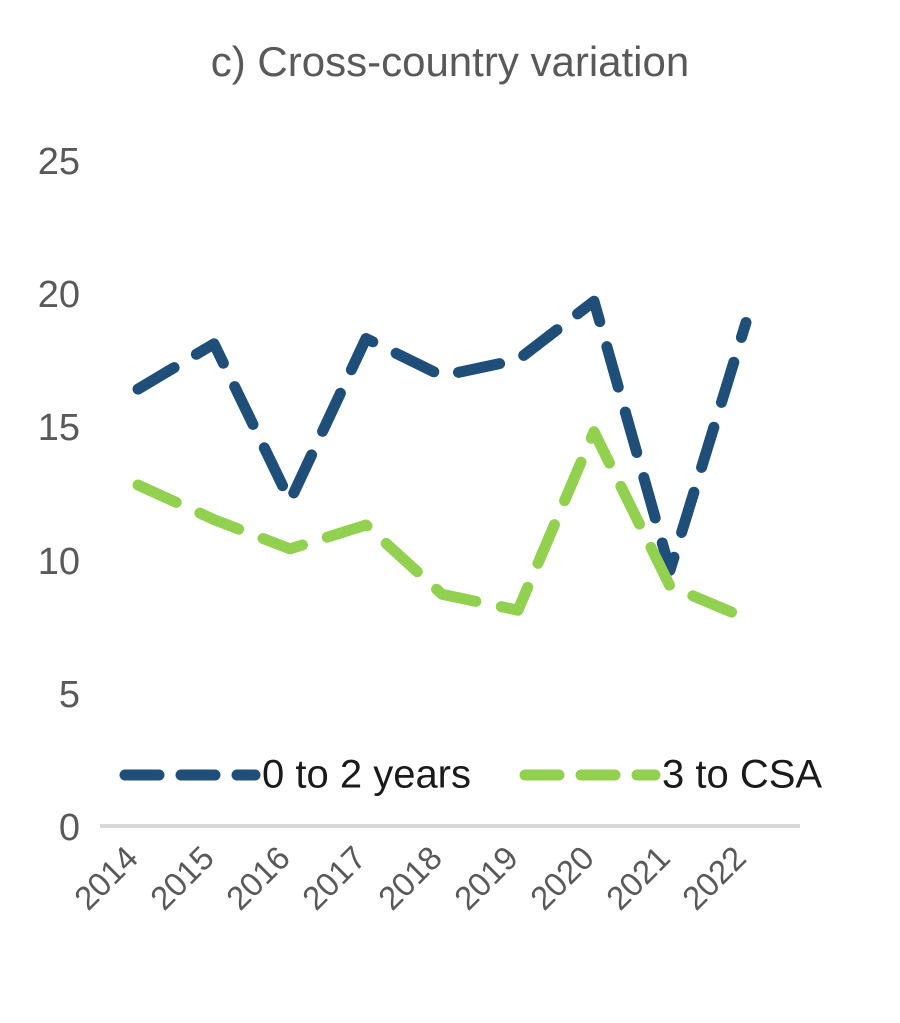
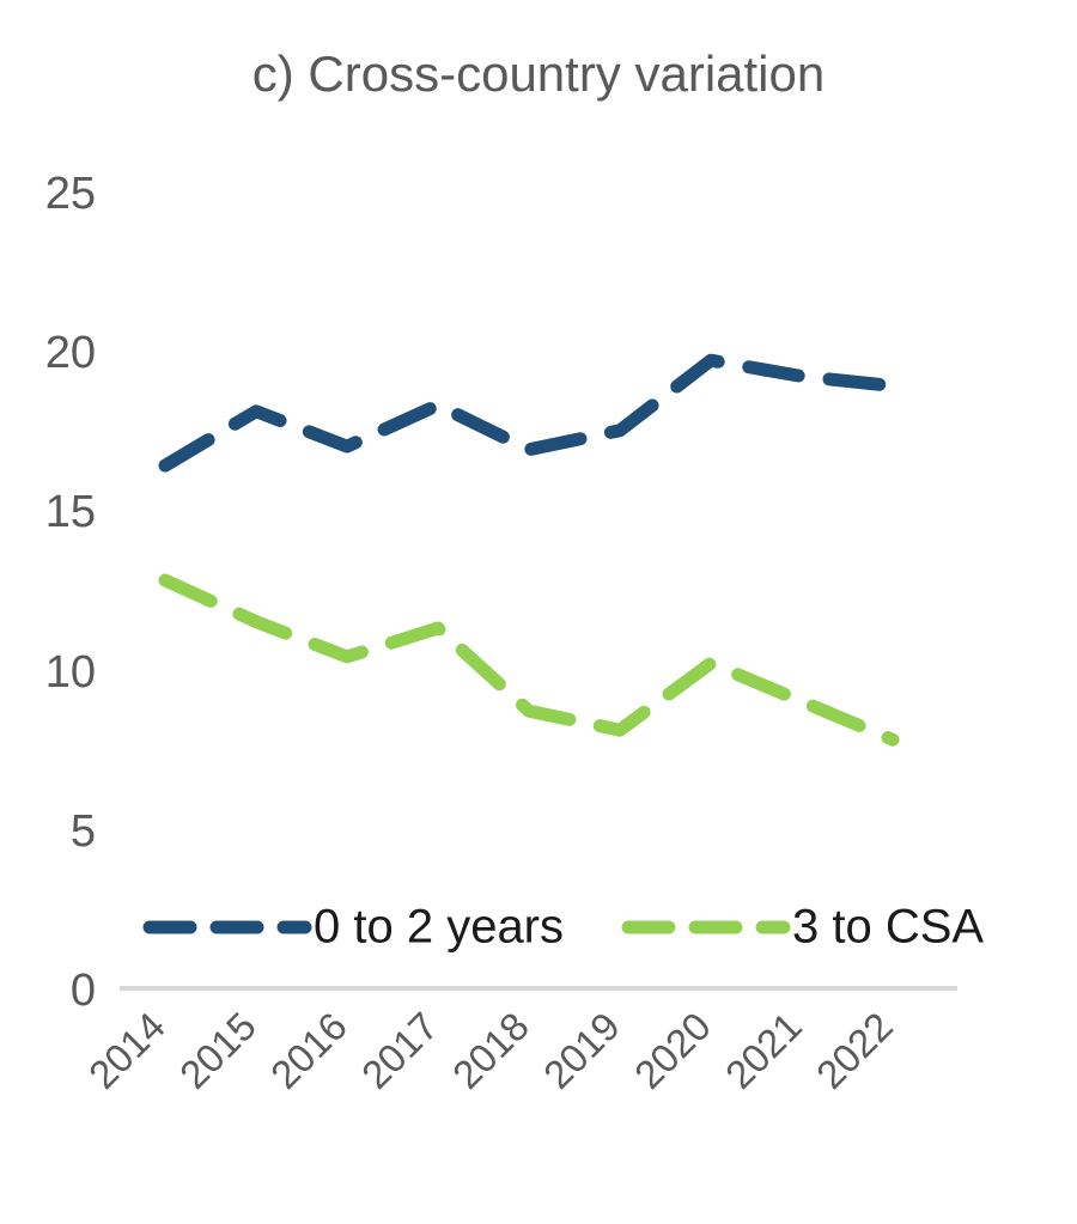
0 to 2 years/2016: 12.2 -> 17.0
3 to CSA/2020: 14.8 -> 10.2
0 to 2 years/2021: 9.6 -> 19.2
